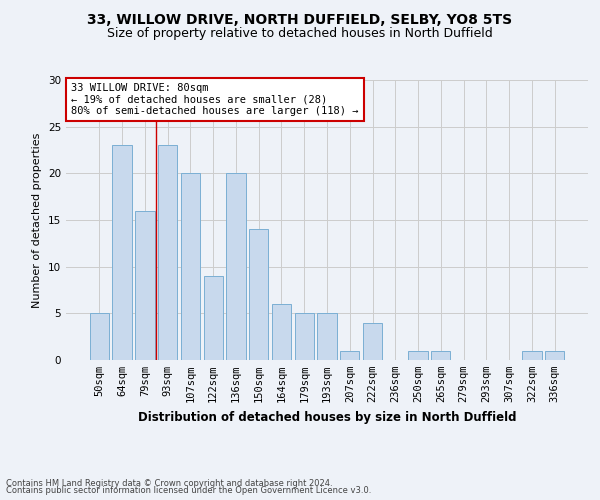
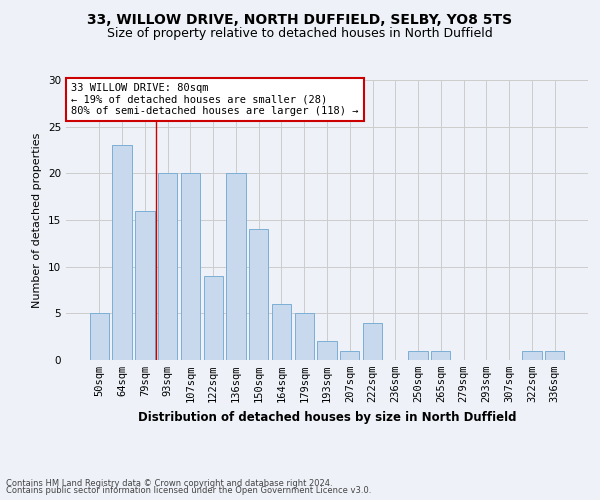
93sqm: 23 -> 20
193sqm: 5 -> 2
